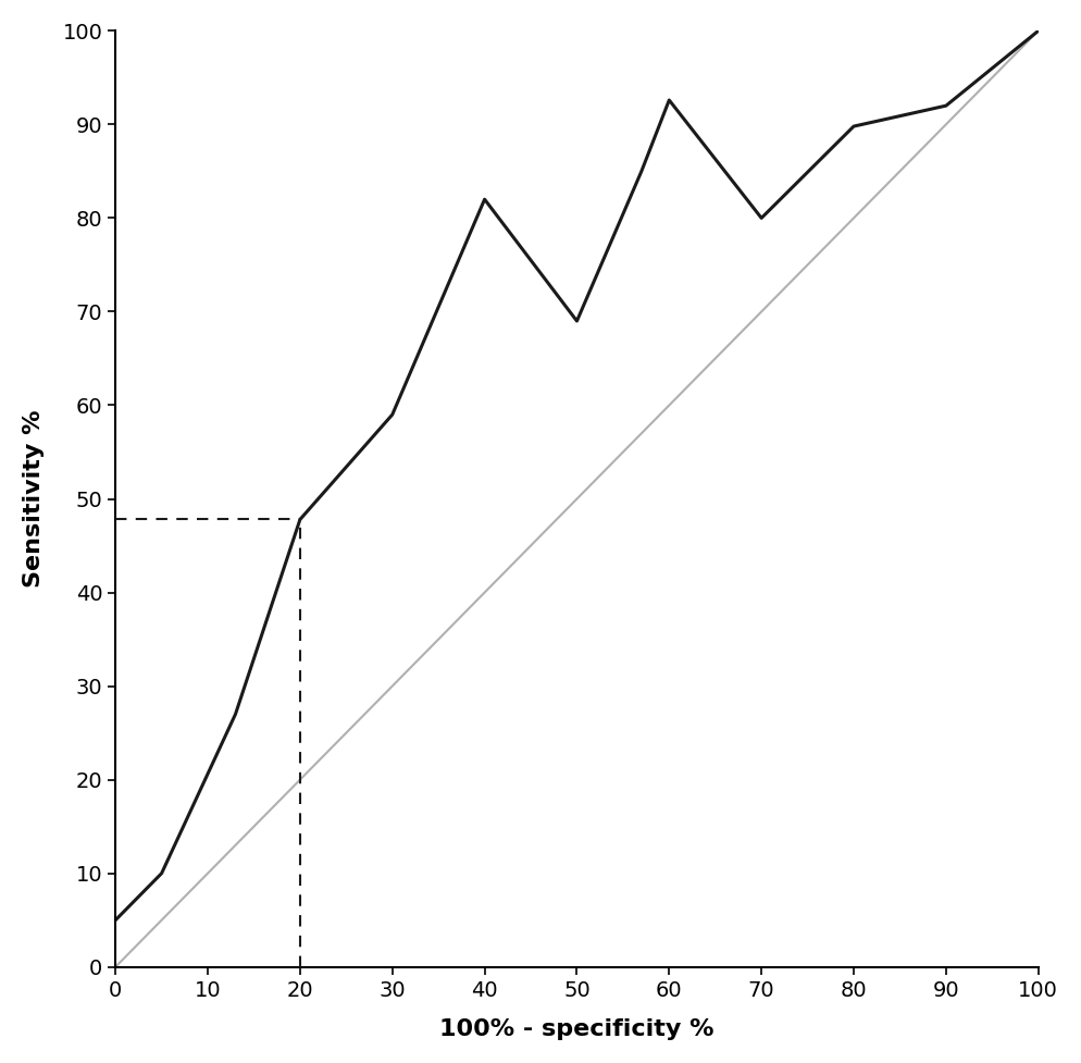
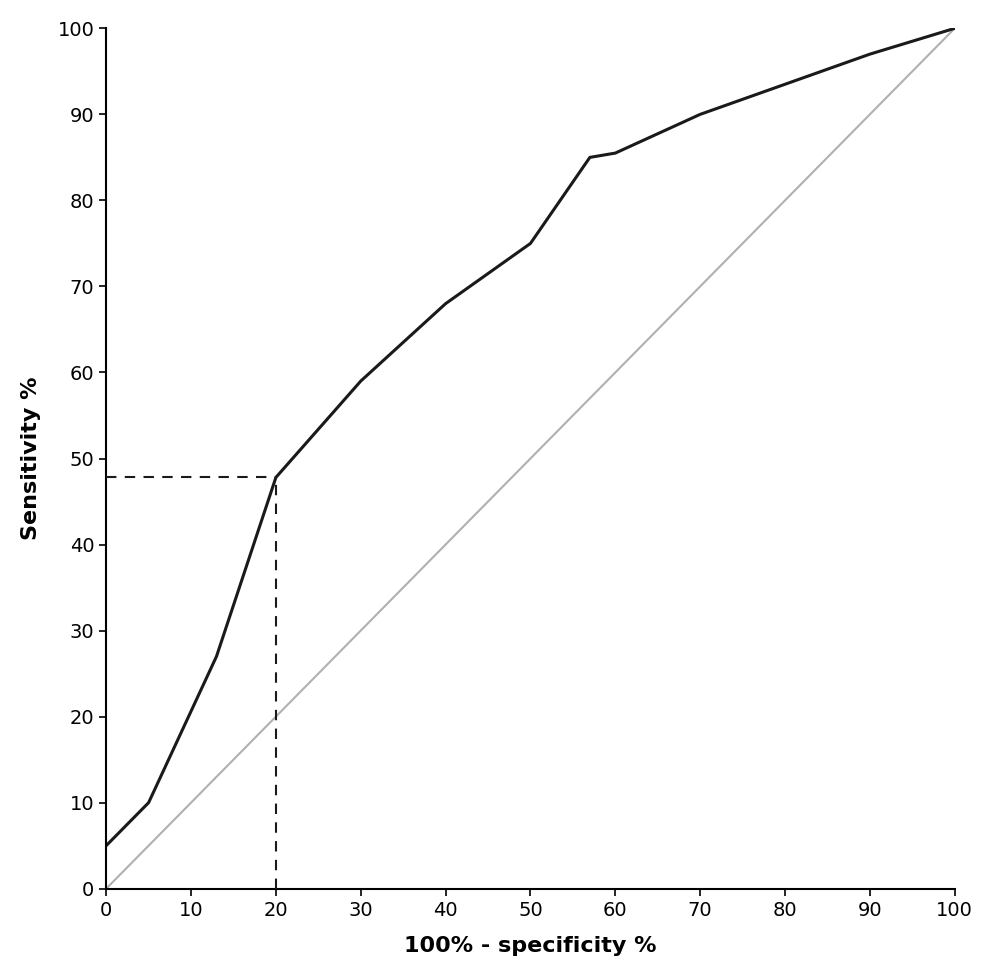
40: 82.0 -> 68.0
50: 69.0 -> 75.0
60: 92.6 -> 85.5
70: 80.0 -> 90.0
80: 89.8 -> 93.5
90: 92.0 -> 97.0
